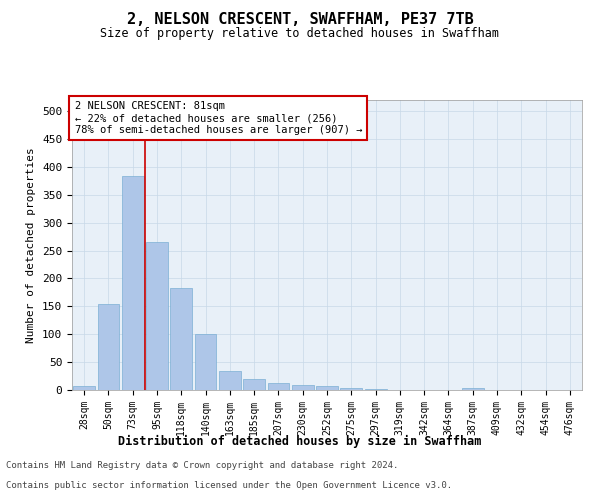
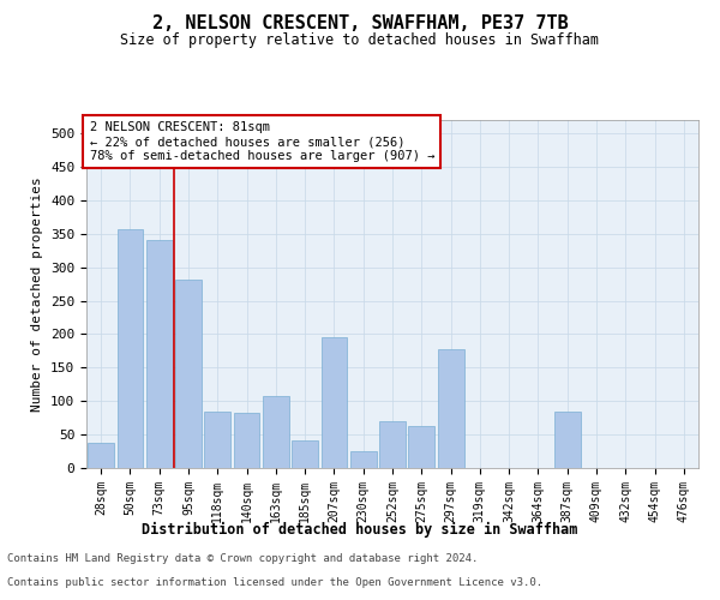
28sqm: 7 -> 38
50sqm: 155 -> 356
73sqm: 383 -> 340
95sqm: 265 -> 282
118sqm: 183 -> 84
140sqm: 101 -> 82
163sqm: 34 -> 108
185sqm: 20 -> 42
207sqm: 12 -> 196
230sqm: 9 -> 26
252sqm: 8 -> 70
275sqm: 4 -> 62
297sqm: 1 -> 178
387sqm: 4 -> 84
